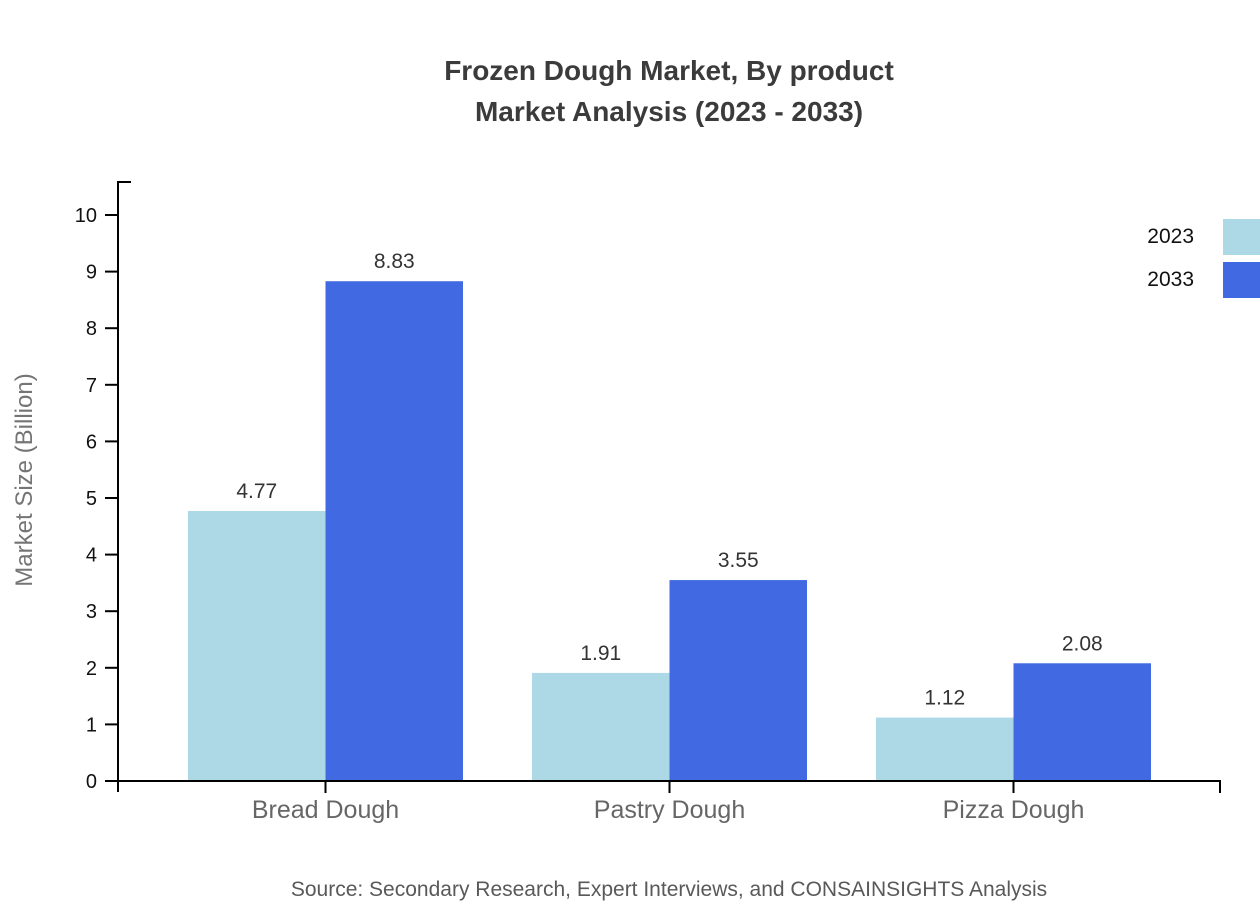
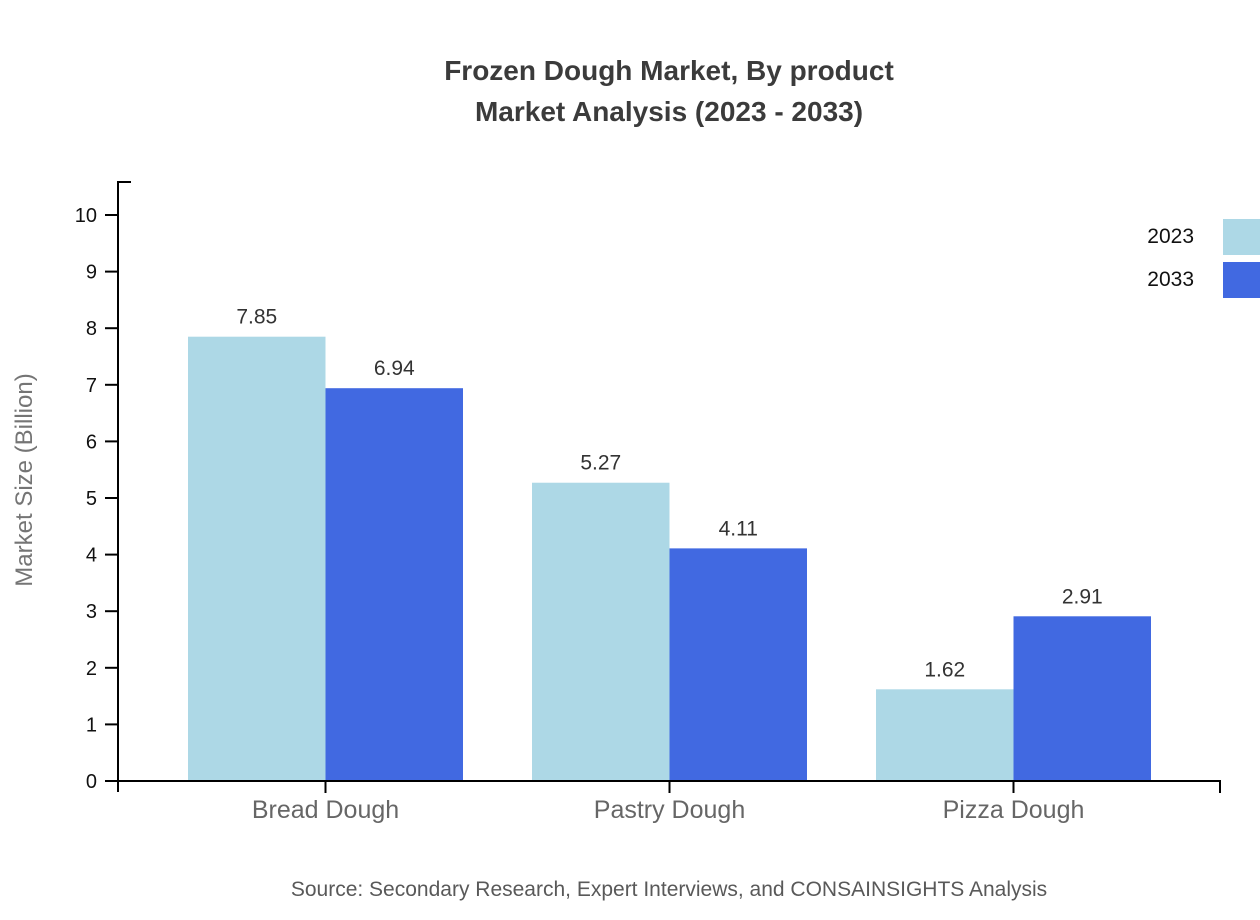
2023/Bread Dough: 4.77 -> 7.85
2033/Bread Dough: 8.83 -> 6.94
2023/Pastry Dough: 1.91 -> 5.27
2033/Pastry Dough: 3.55 -> 4.11
2023/Pizza Dough: 1.12 -> 1.62
2033/Pizza Dough: 2.08 -> 2.91
